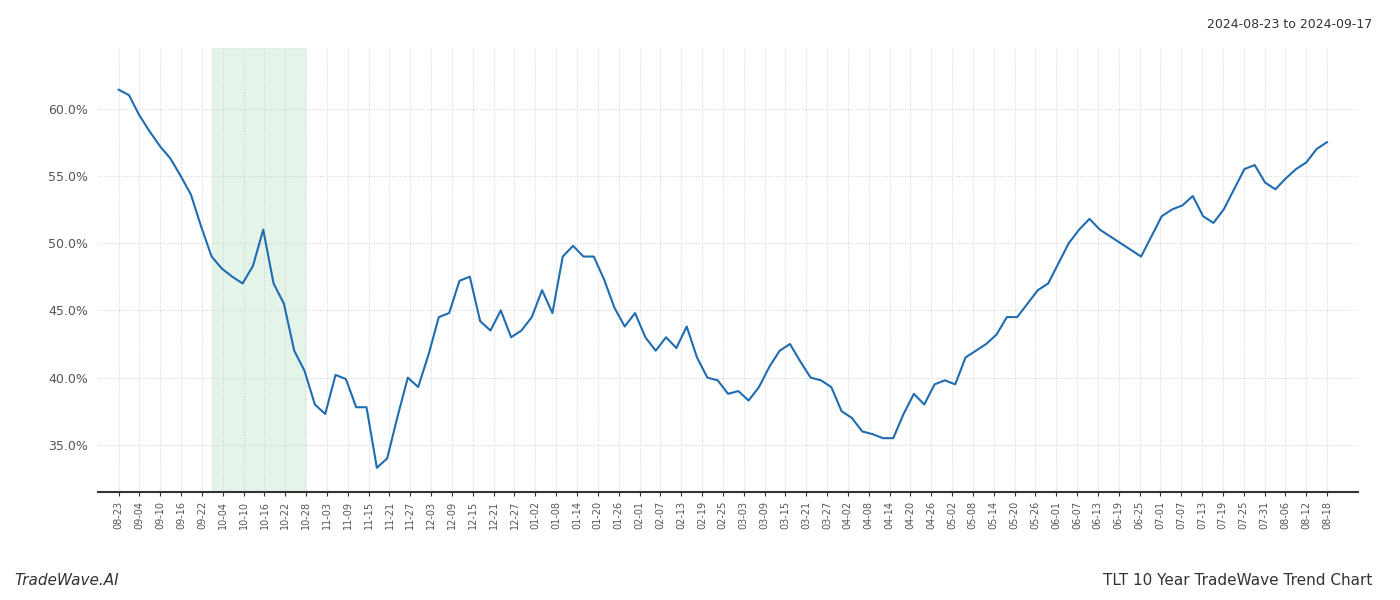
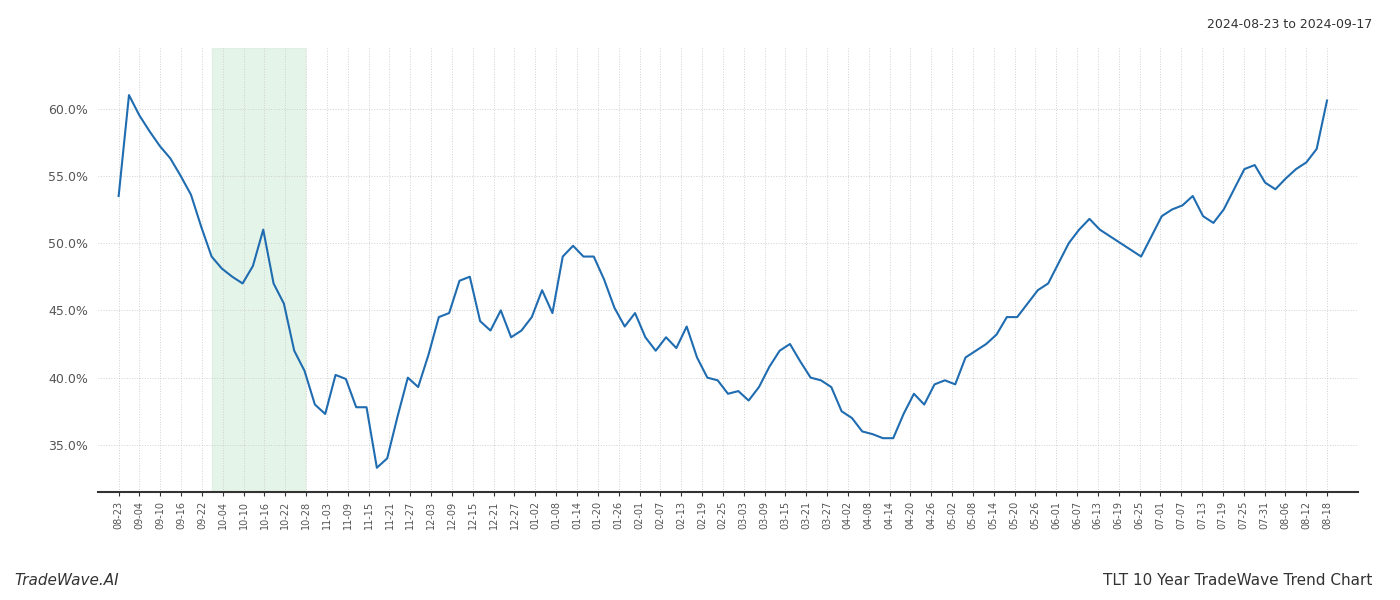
08-23: 61.4% -> 53.5%
08-18: 57.5% -> 60.6%
